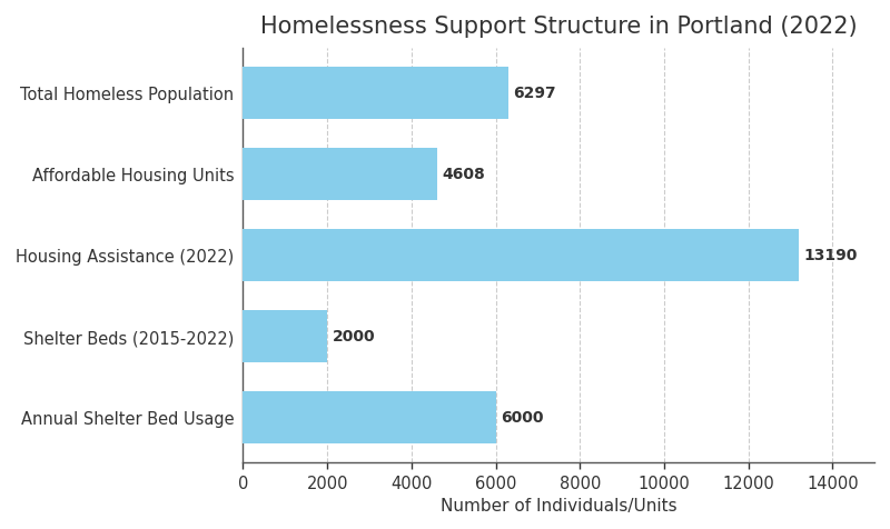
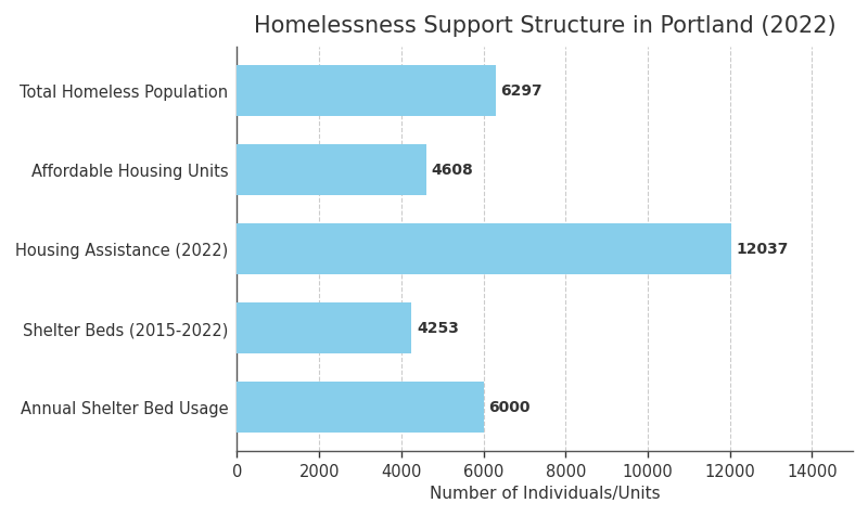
Housing Assistance (2022): 13190 -> 12037
Shelter Beds (2015-2022): 2000 -> 4253
